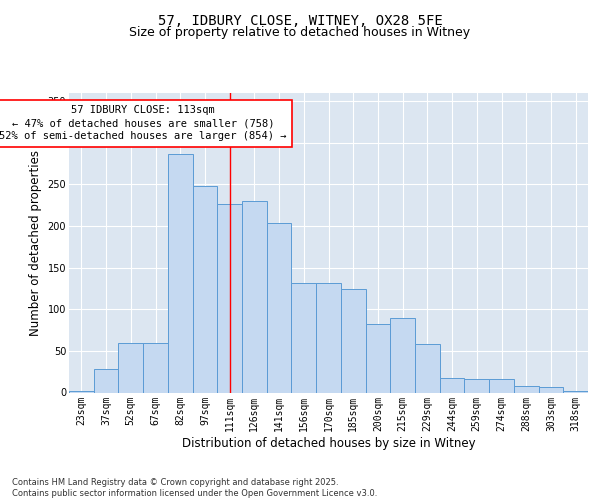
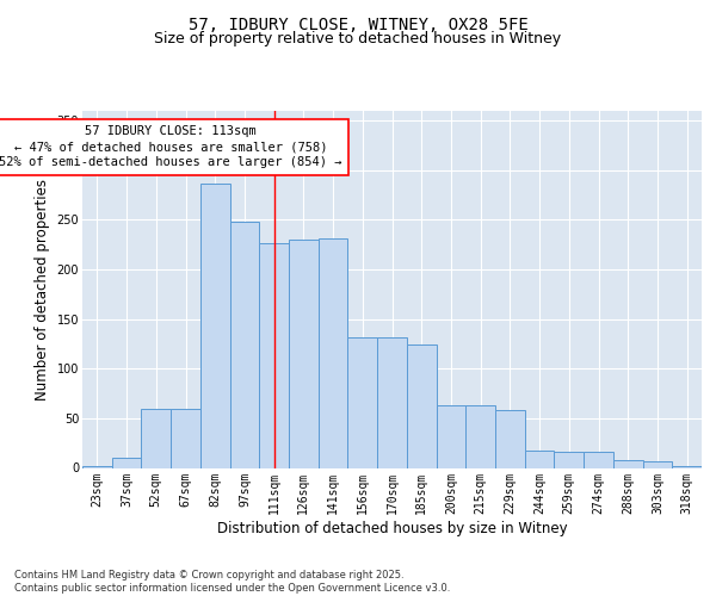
37sqm: 28 -> 10
141sqm: 204 -> 231
200sqm: 82 -> 63
215sqm: 90 -> 63
